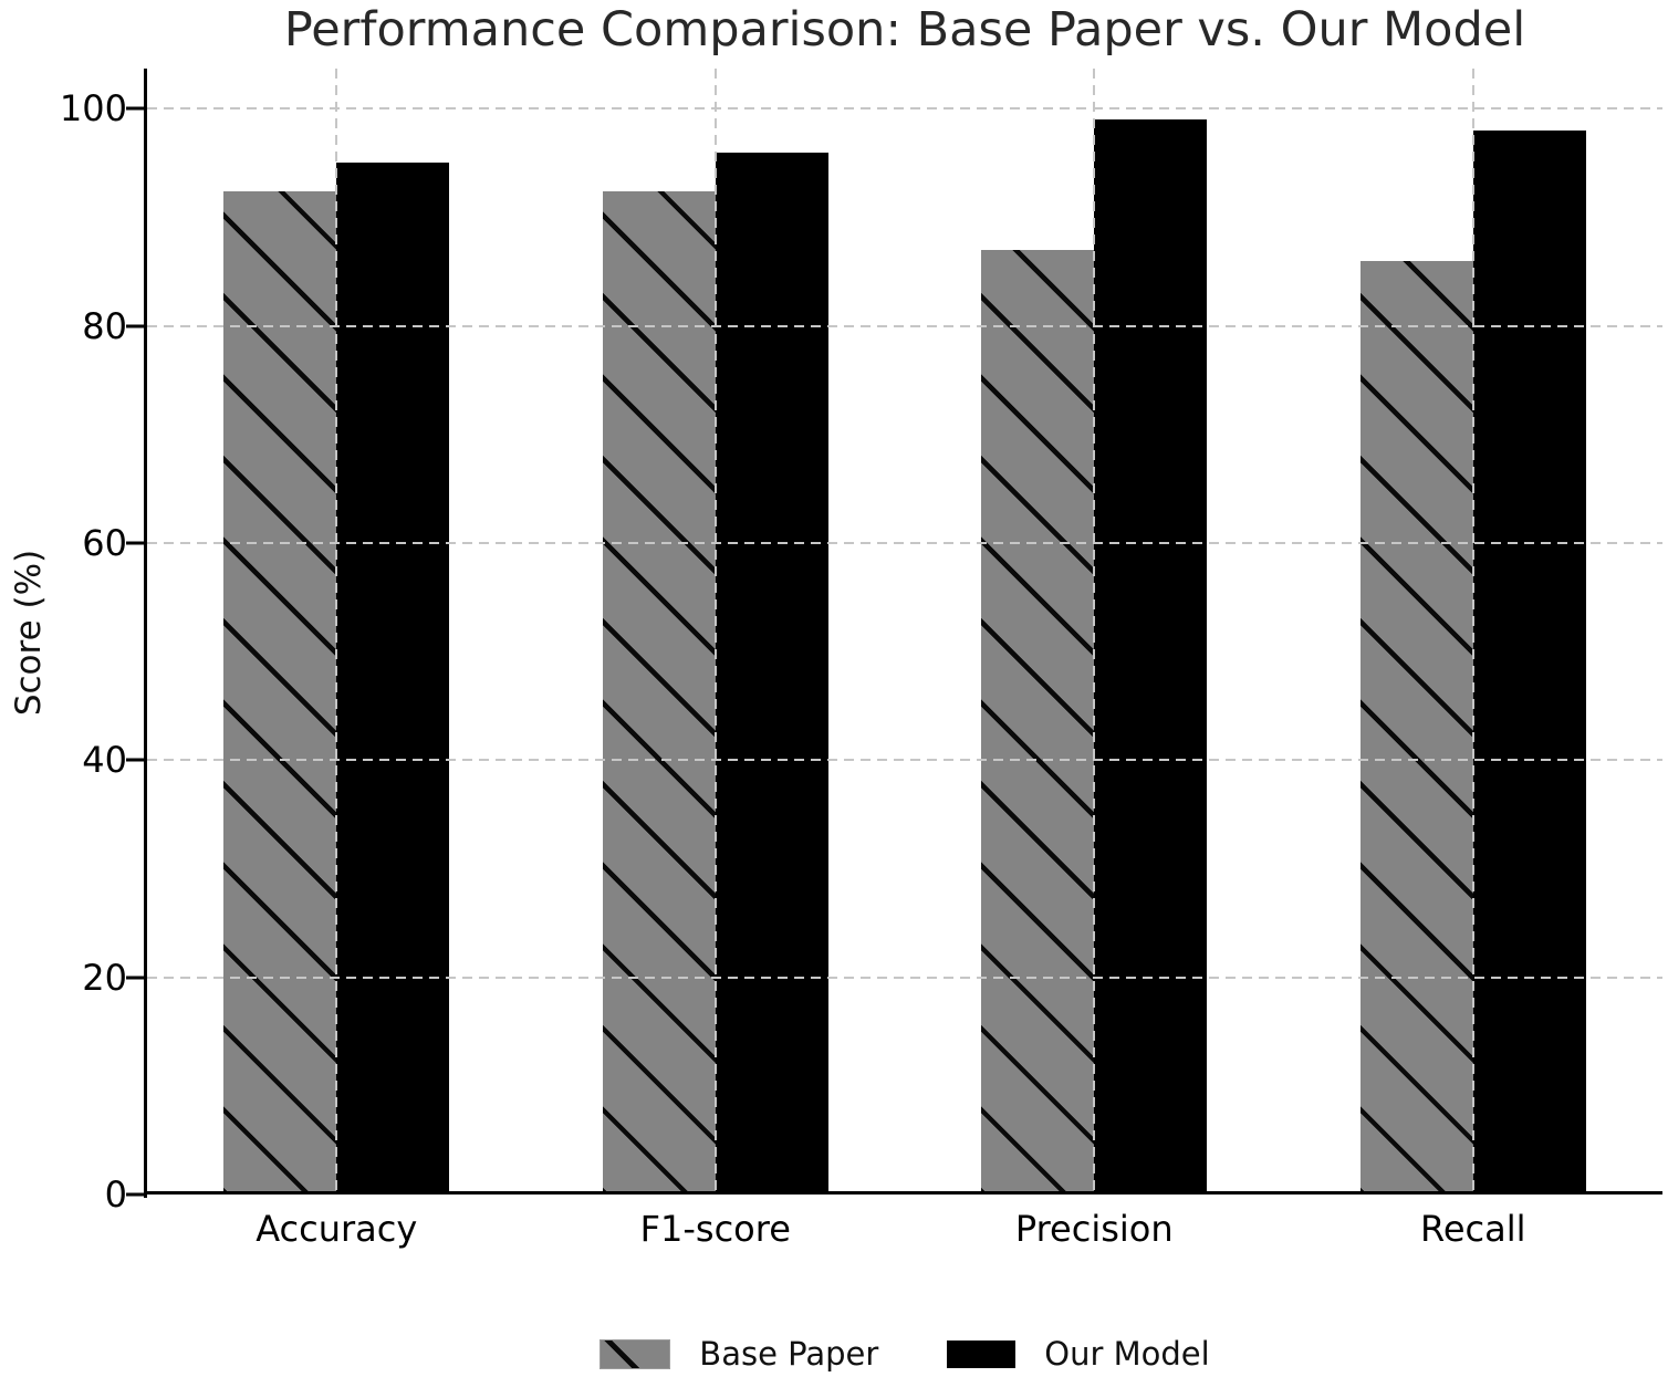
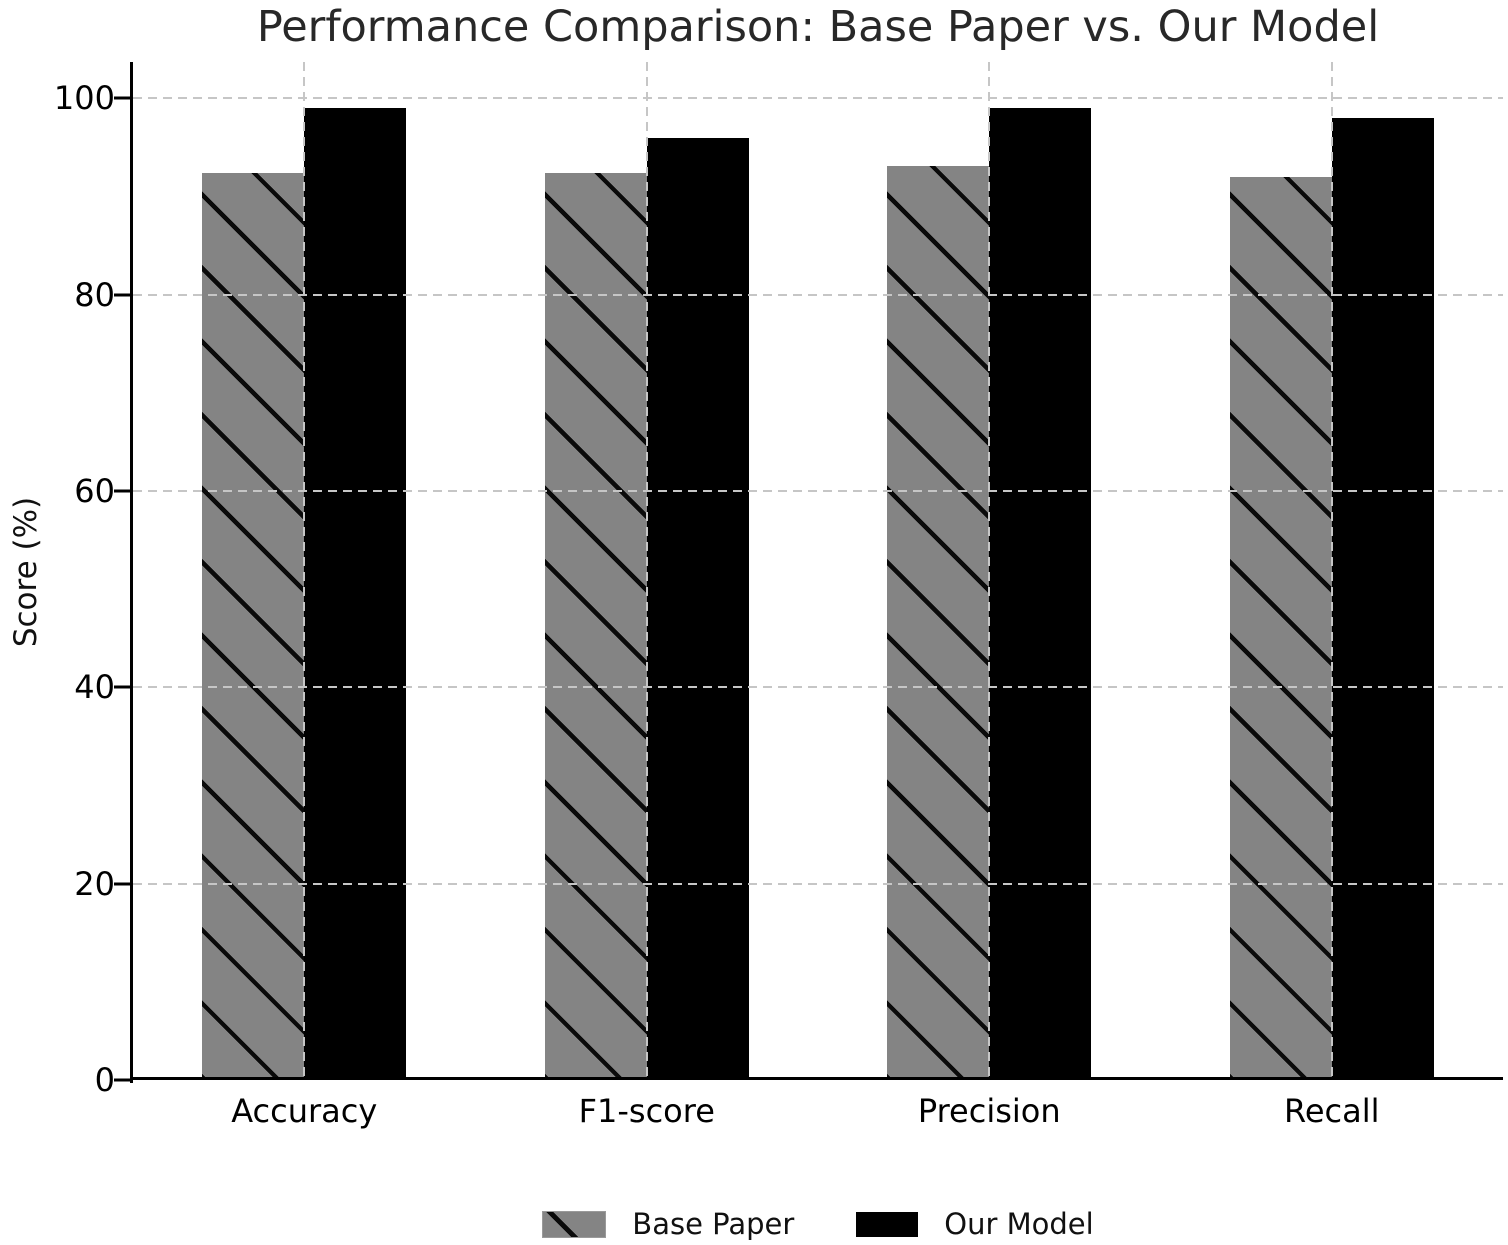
Our Model/Accuracy: 95 -> 99
Base Paper/Precision: 87 -> 93
Base Paper/Recall: 86 -> 92
